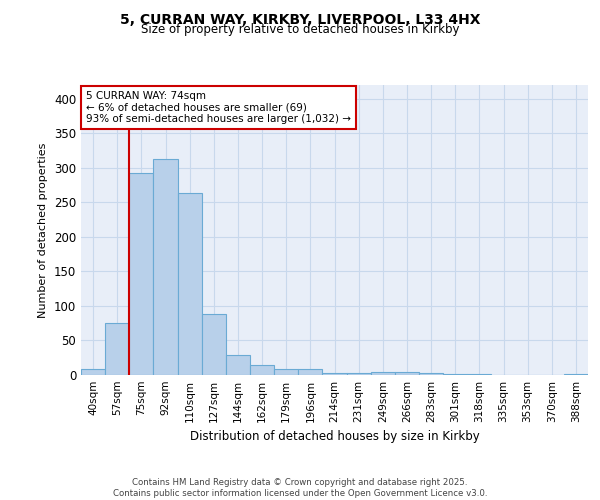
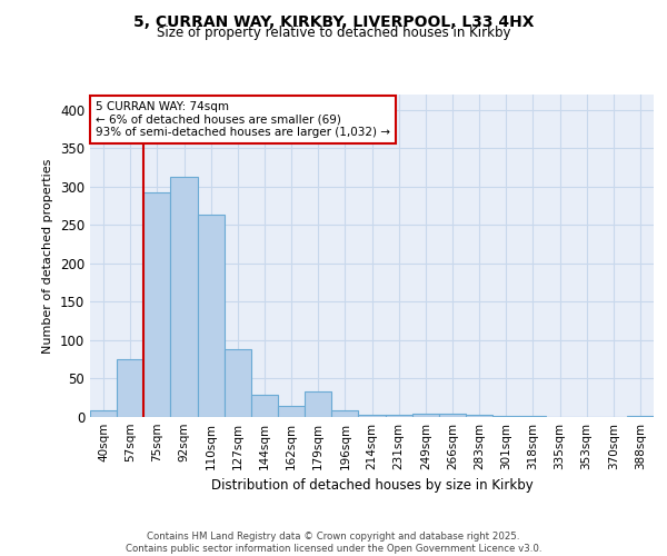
179sqm: 9 -> 34
